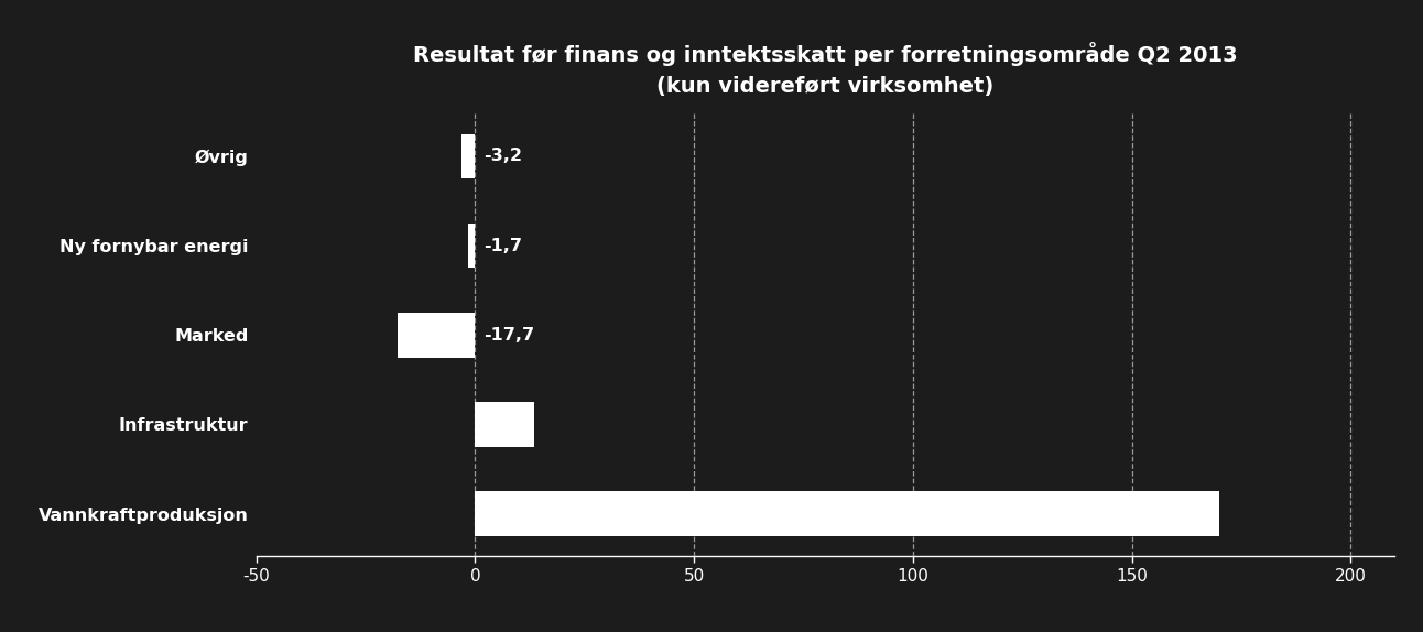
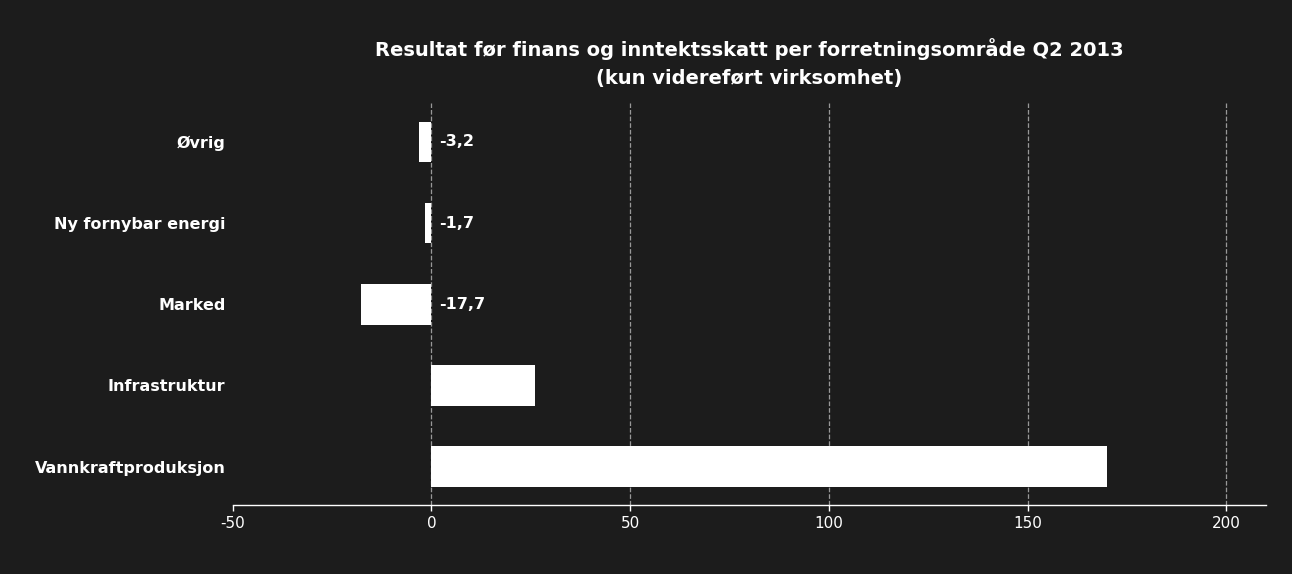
Infrastruktur: 13.5 -> 26.0
